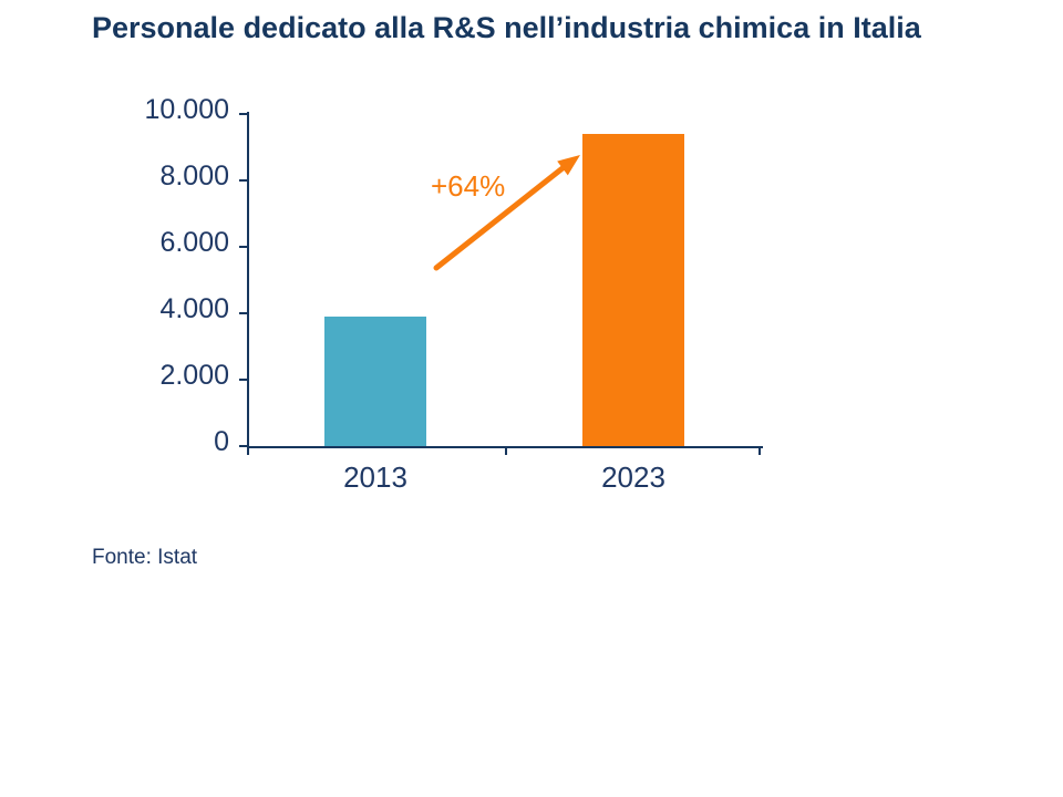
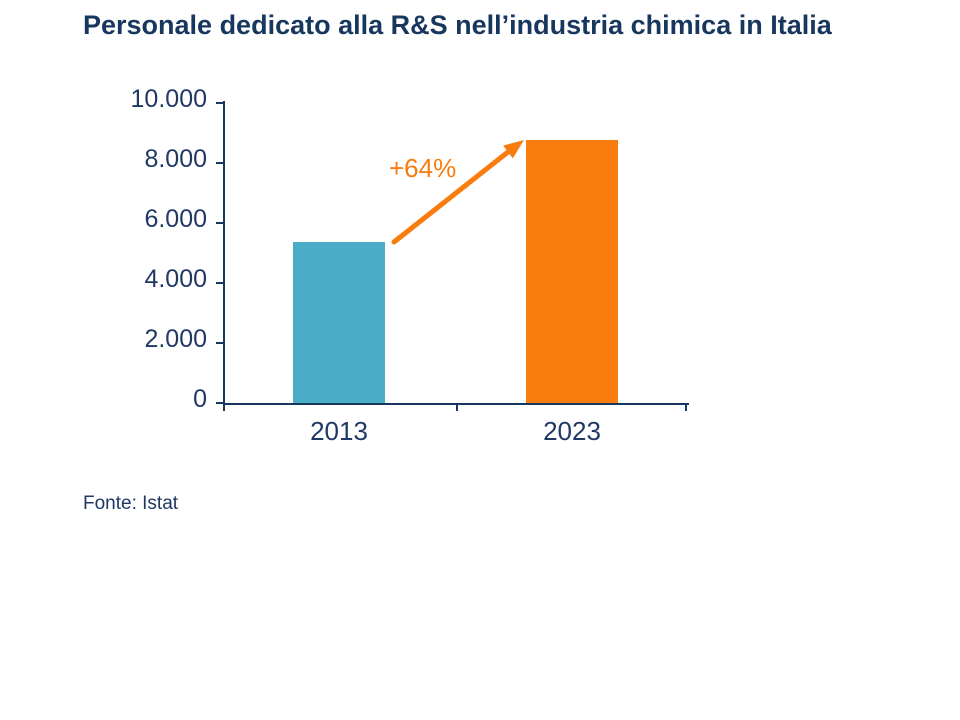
2013: 3900 -> 5400
2023: 9400 -> 8800
